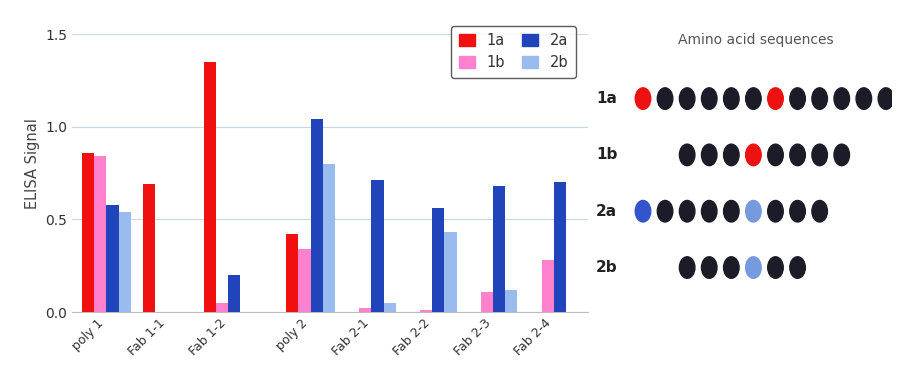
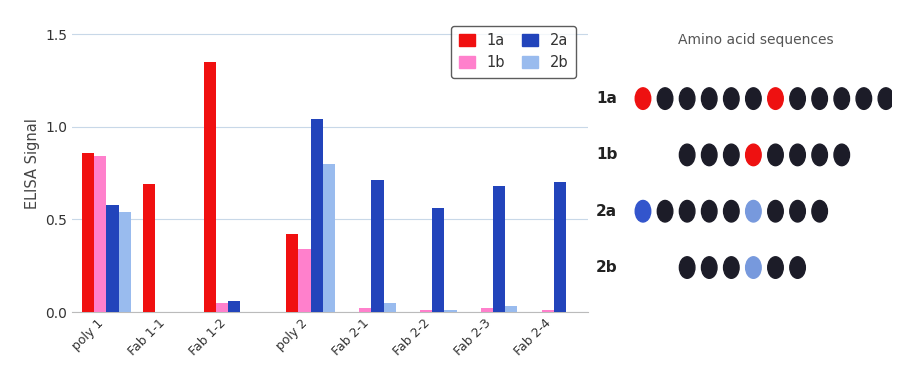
2a/Fab 1-2: 0.20 -> 0.06
2b/Fab 2-2: 0.43 -> 0.01
1b/Fab 2-3: 0.11 -> 0.02
2b/Fab 2-3: 0.12 -> 0.03
1b/Fab 2-4: 0.28 -> 0.01
